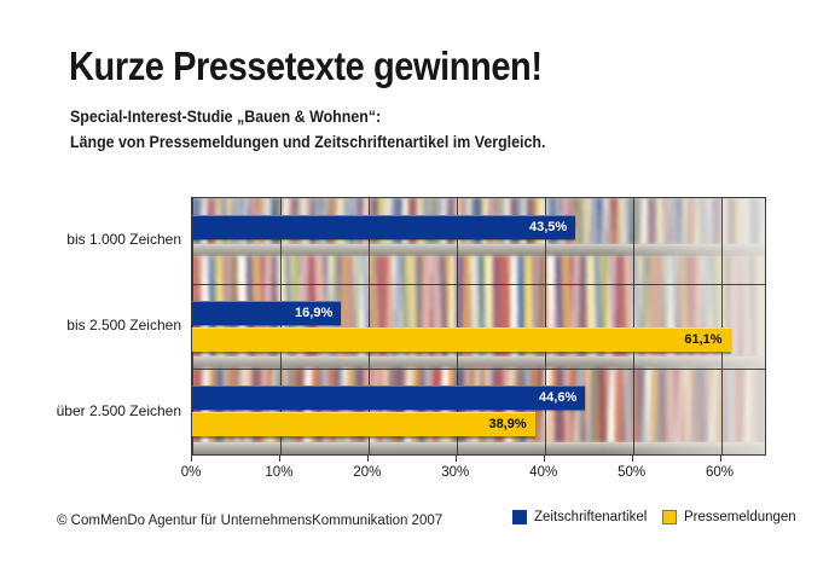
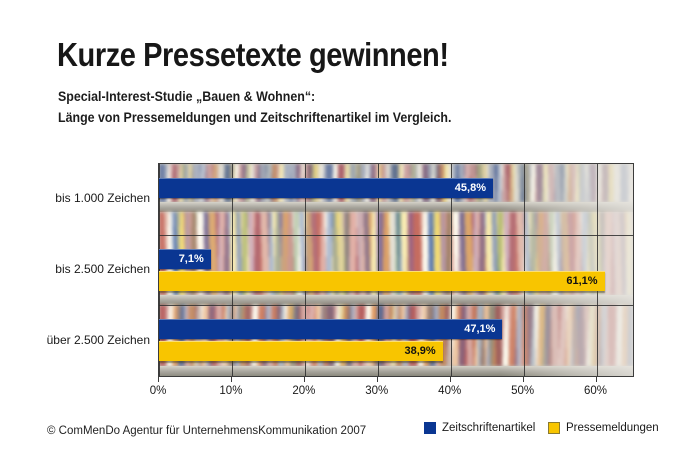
Zeitschriftenartikel/bis 1.000 Zeichen: 43,5% -> 45,8%
Zeitschriftenartikel/bis 2.500 Zeichen: 16,9% -> 7,1%
Zeitschriftenartikel/über 2.500 Zeichen: 44,6% -> 47,1%
